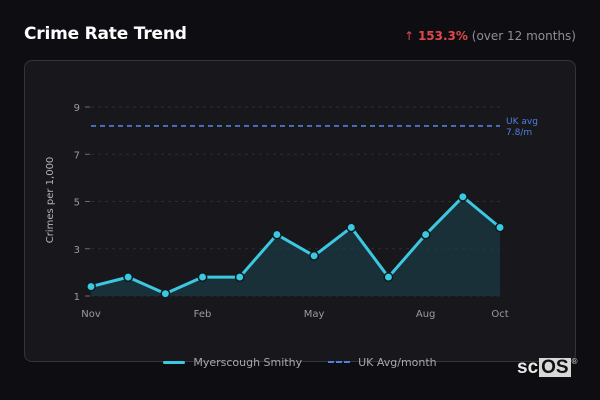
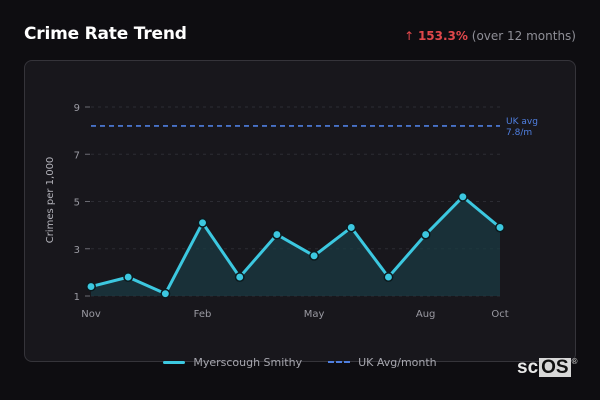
Myerscough Smithy/Feb: 1.8 -> 4.1
